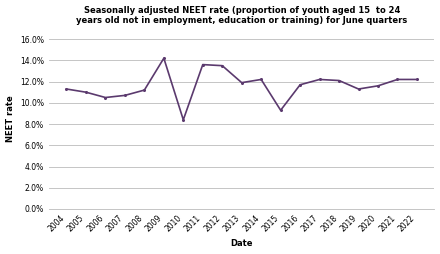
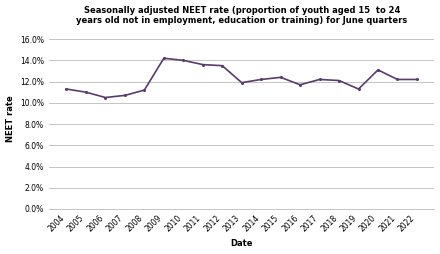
2010: 8.4% -> 14.0%
2015: 9.3% -> 12.4%
2020: 11.6% -> 13.1%
